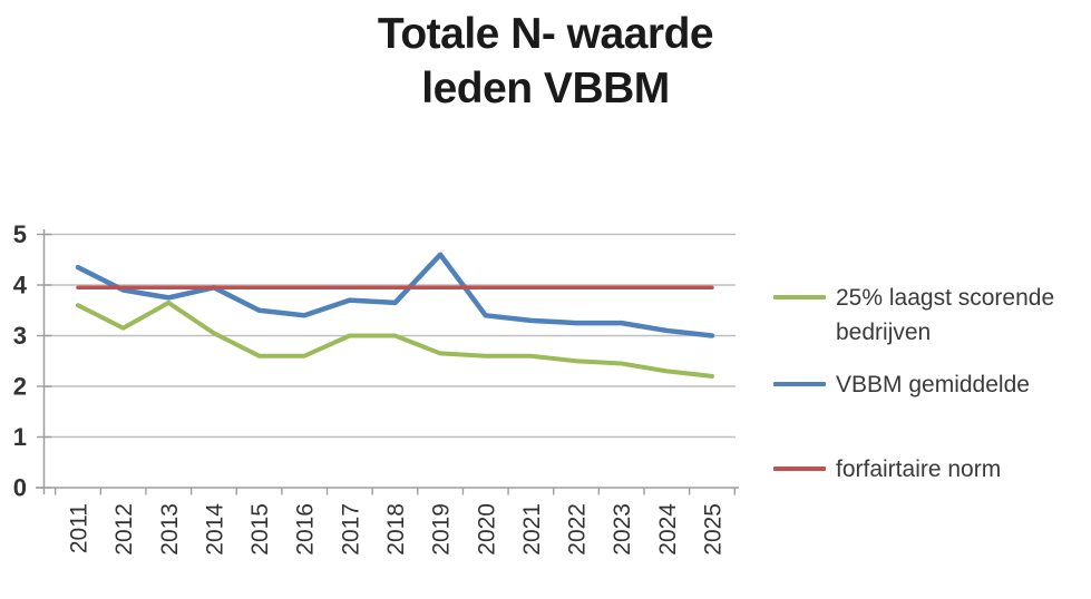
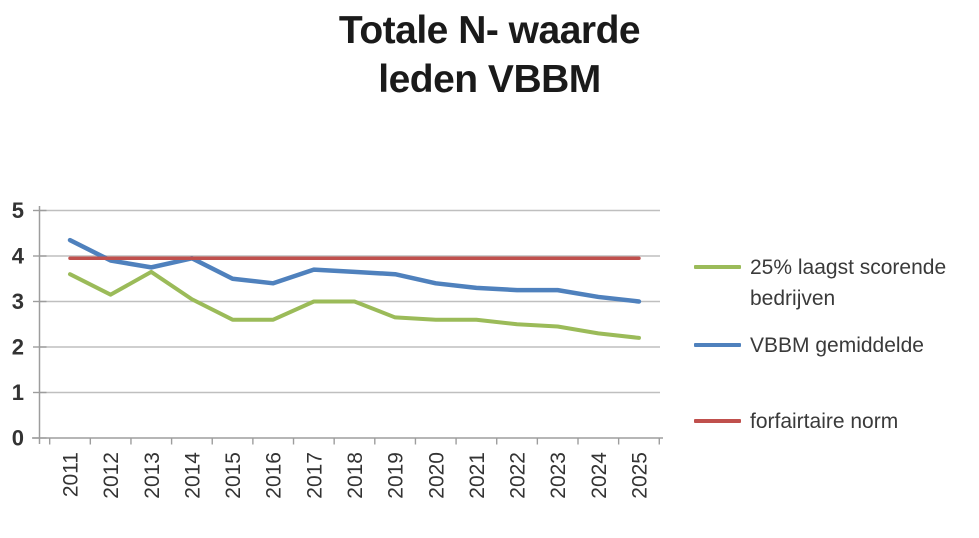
VBBM gemiddelde/2019: 4.6 -> 3.6
